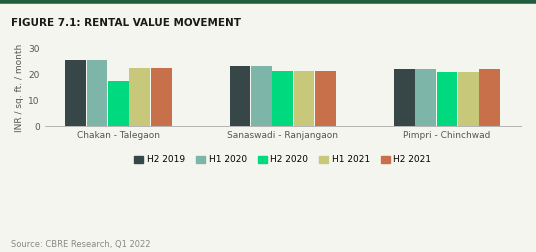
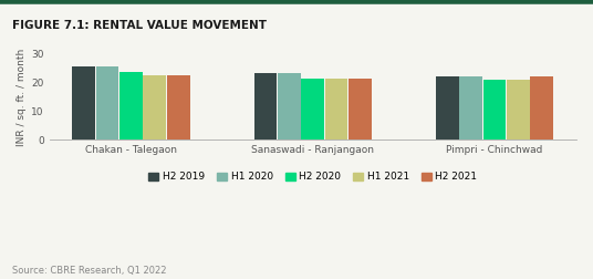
H2 2020/Chakan - Talegaon: 17.5 -> 23.8
